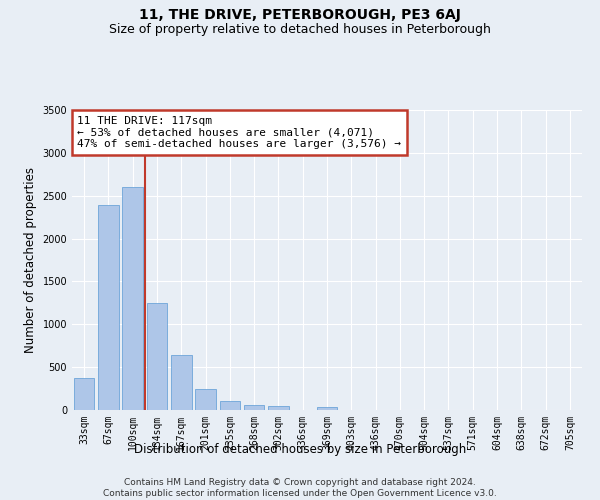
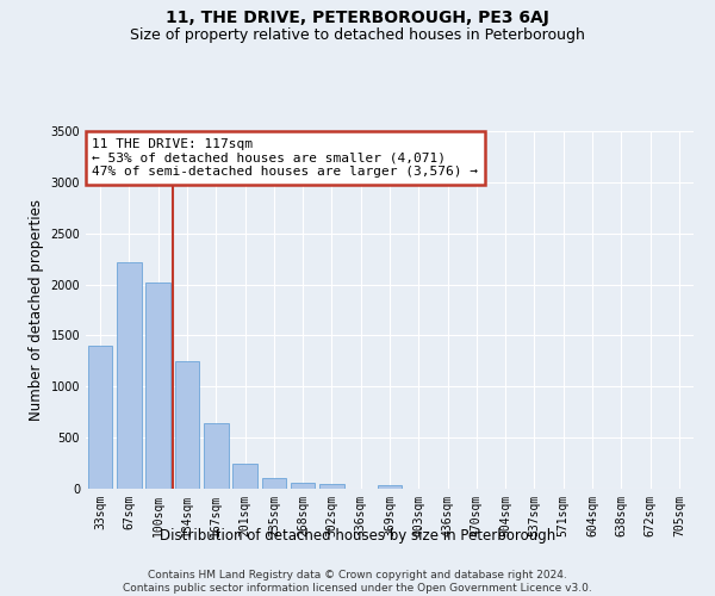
33sqm: 370 -> 1400
67sqm: 2390 -> 2220
100sqm: 2600 -> 2020
